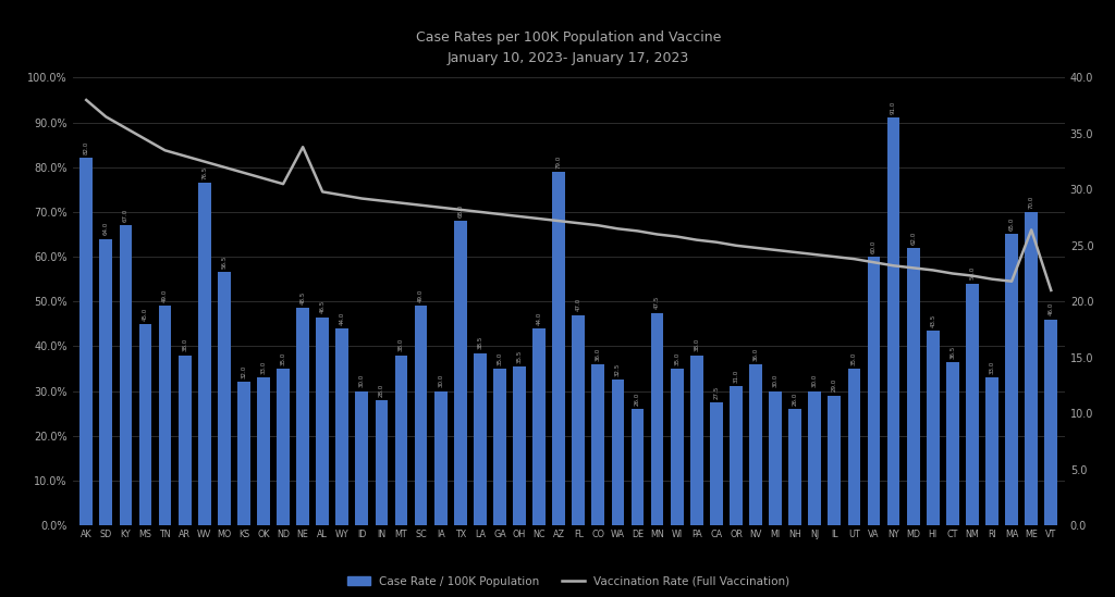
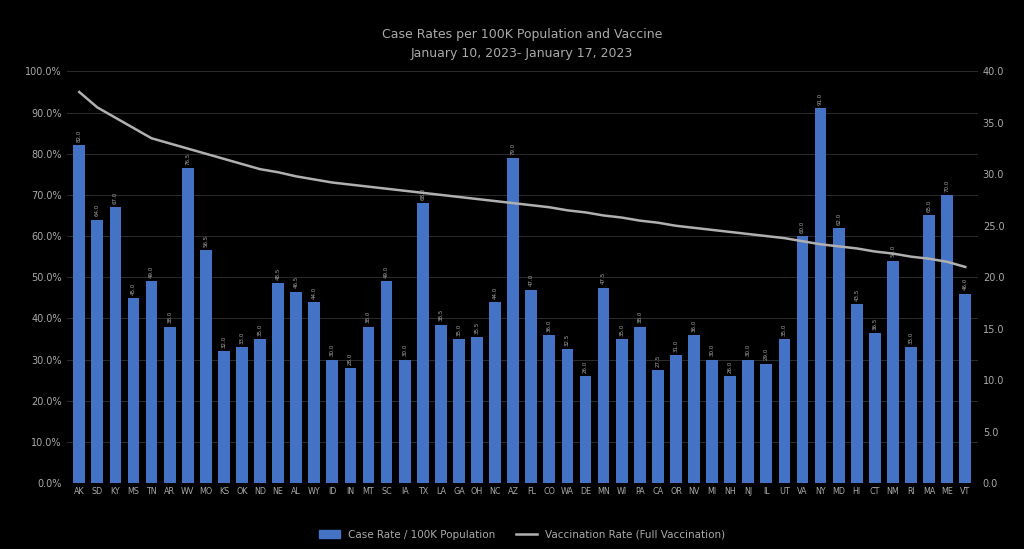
Vaccination Rate (Full Vaccination)/NE: 33.8 -> 30.2
Vaccination Rate (Full Vaccination)/ME: 26.4 -> 21.5
